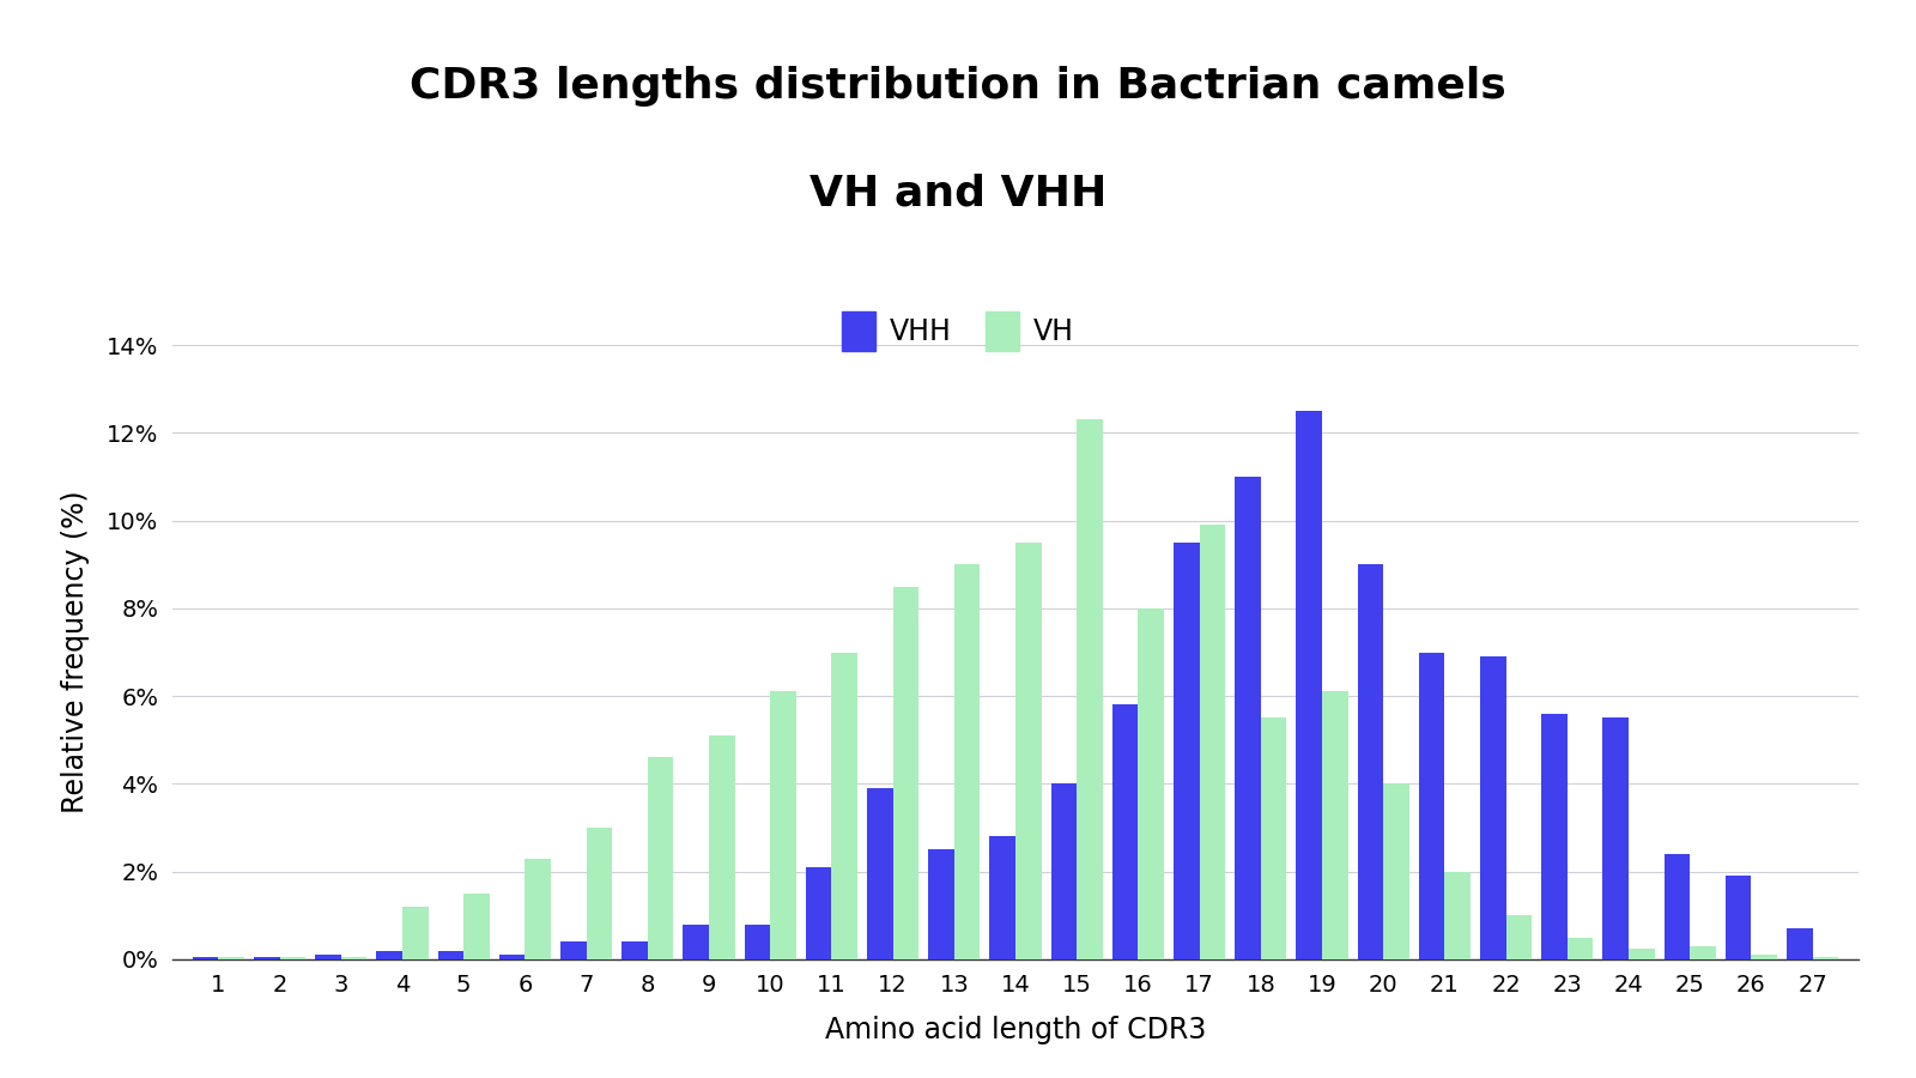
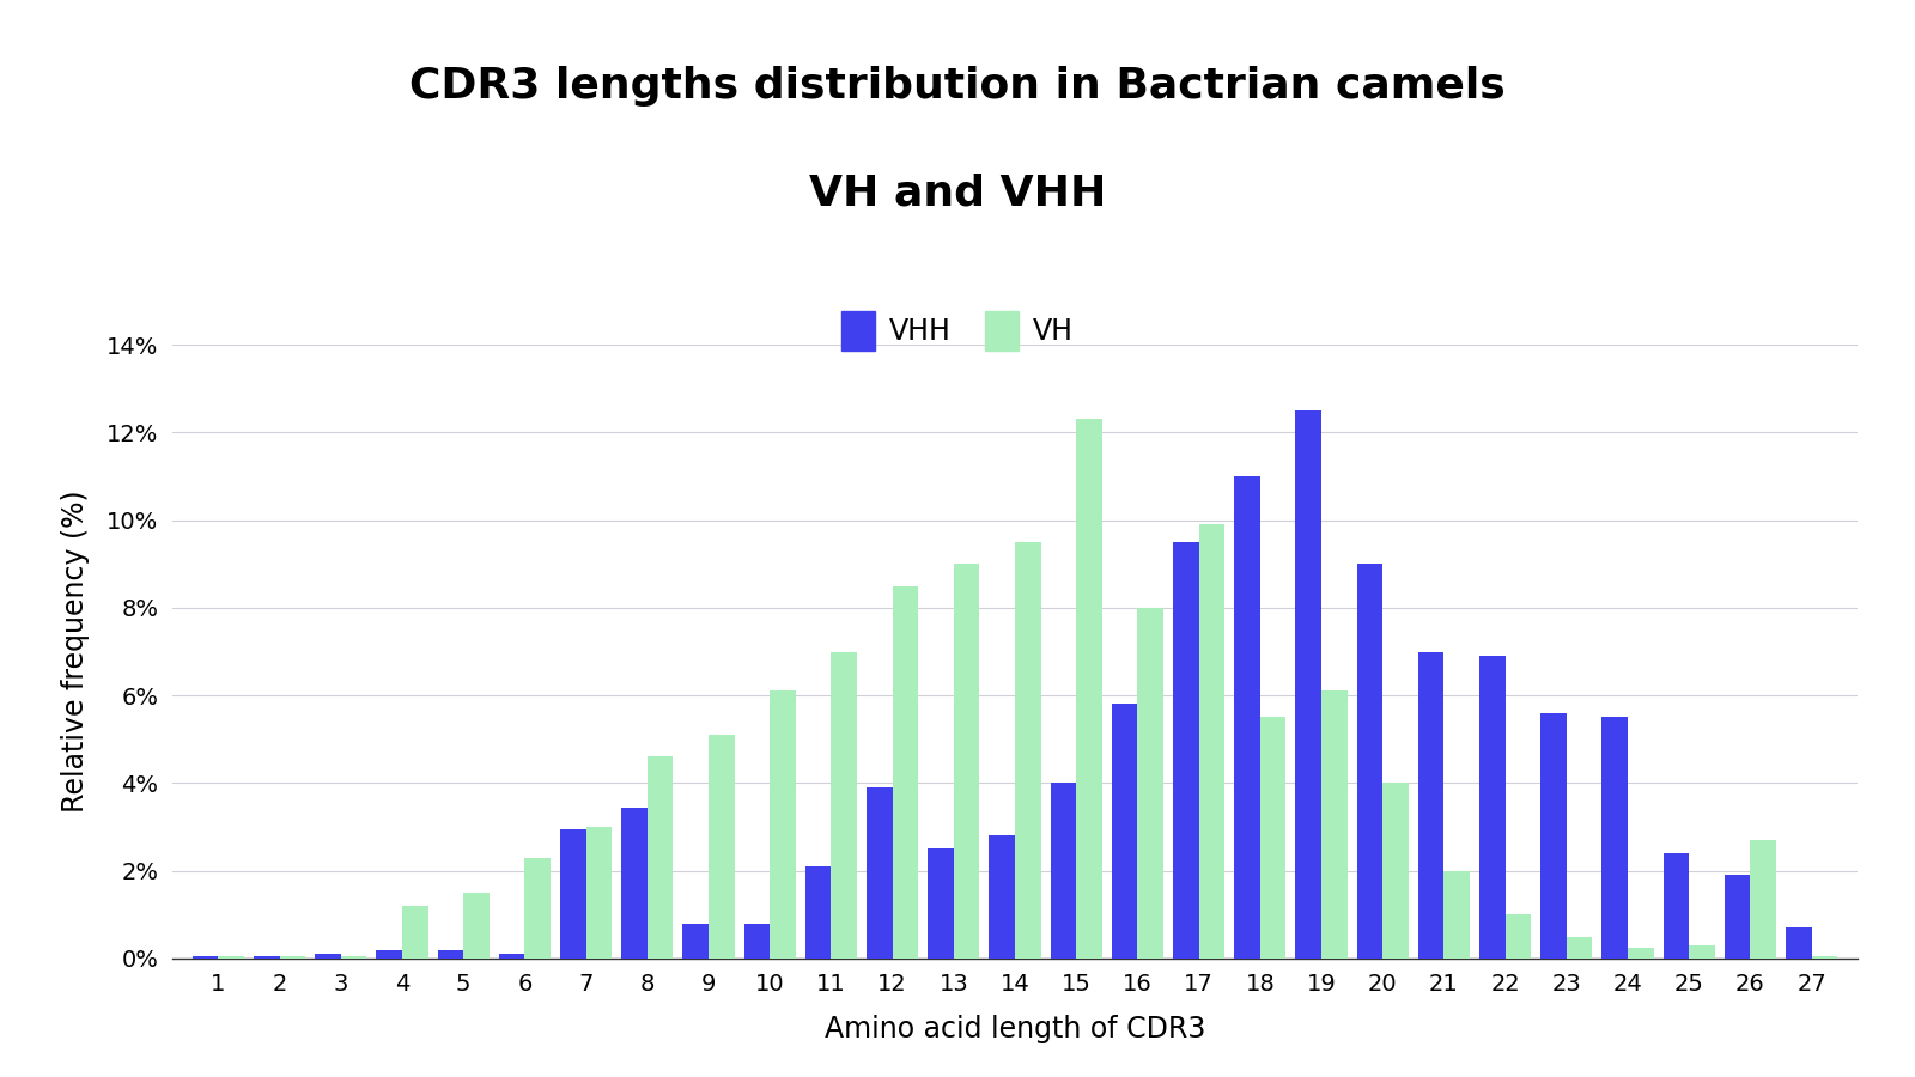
VHH/7: 0.40% -> 2.95%
VHH/8: 0.40% -> 3.45%
VH/26: 0.10% -> 2.70%
